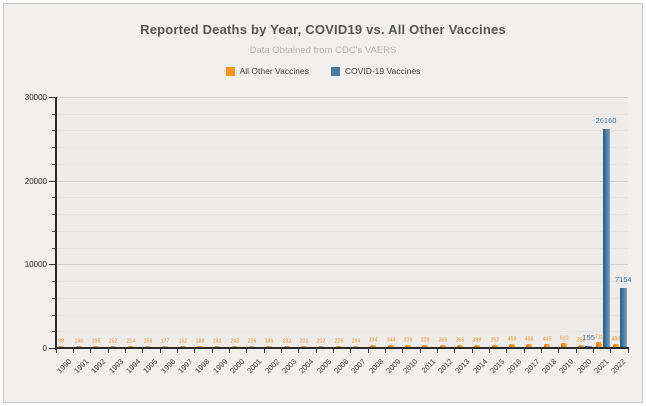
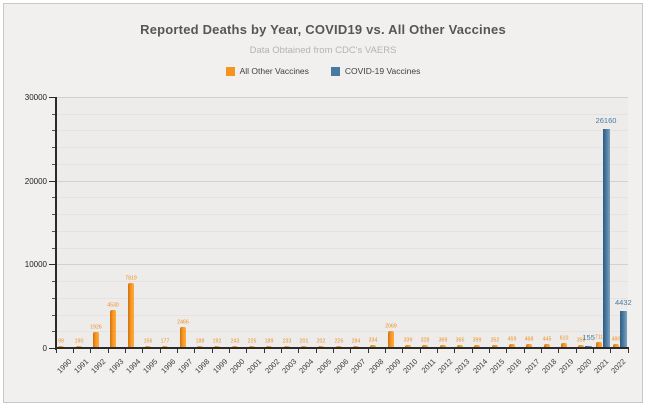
All Other Vaccines/1992: 195 -> 1926
All Other Vaccines/1993: 252 -> 4530
All Other Vaccines/1994: 214 -> 7819
All Other Vaccines/1997: 162 -> 2466
All Other Vaccines/2009: 344 -> 2069
COVID-19 Vaccines/2022: 7154 -> 4432
